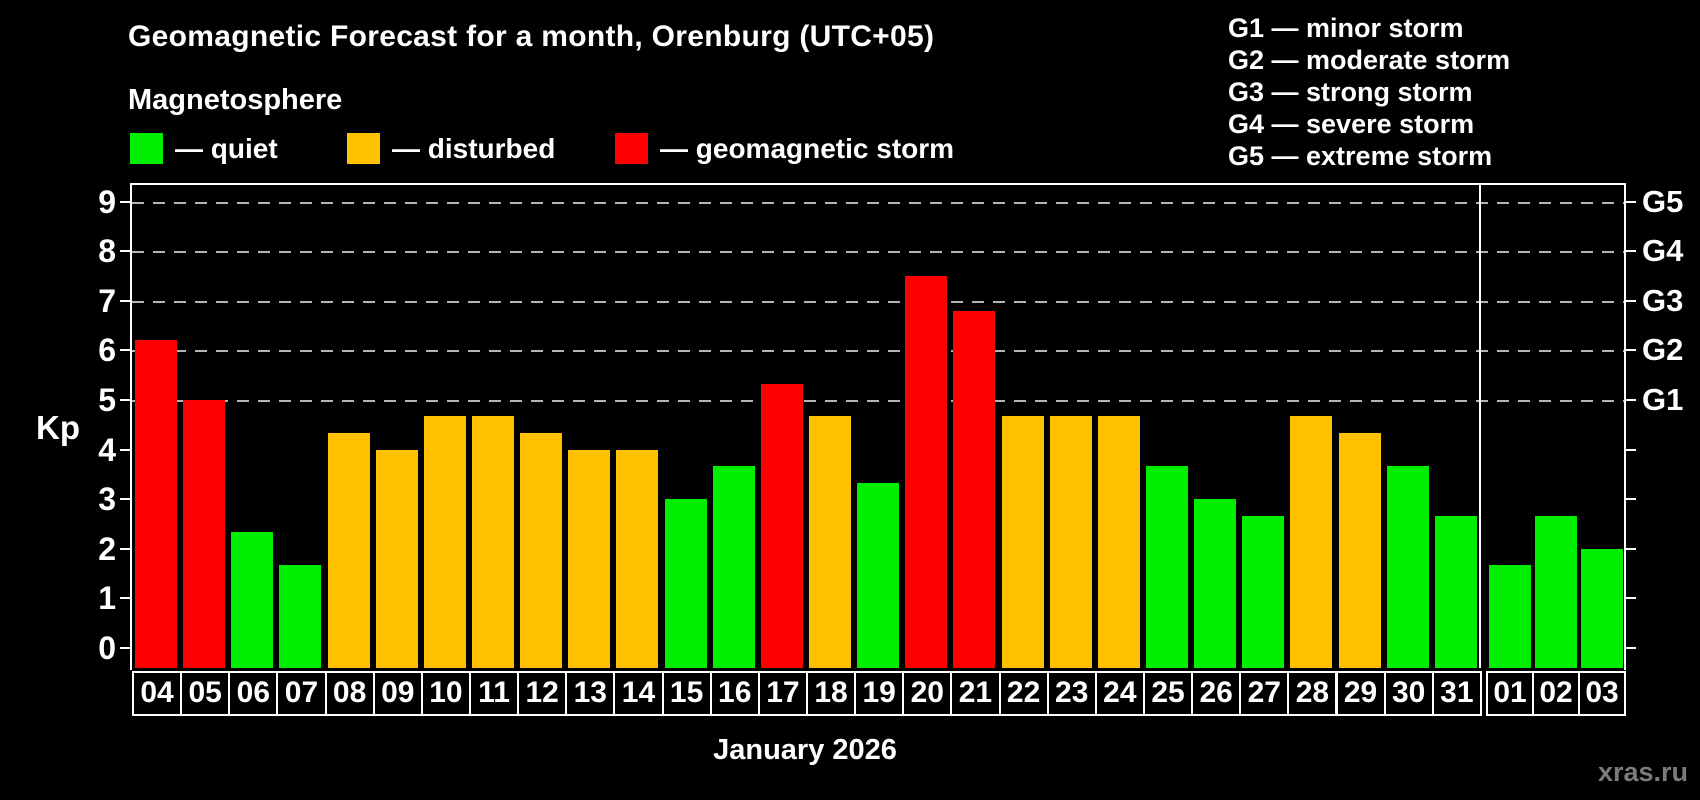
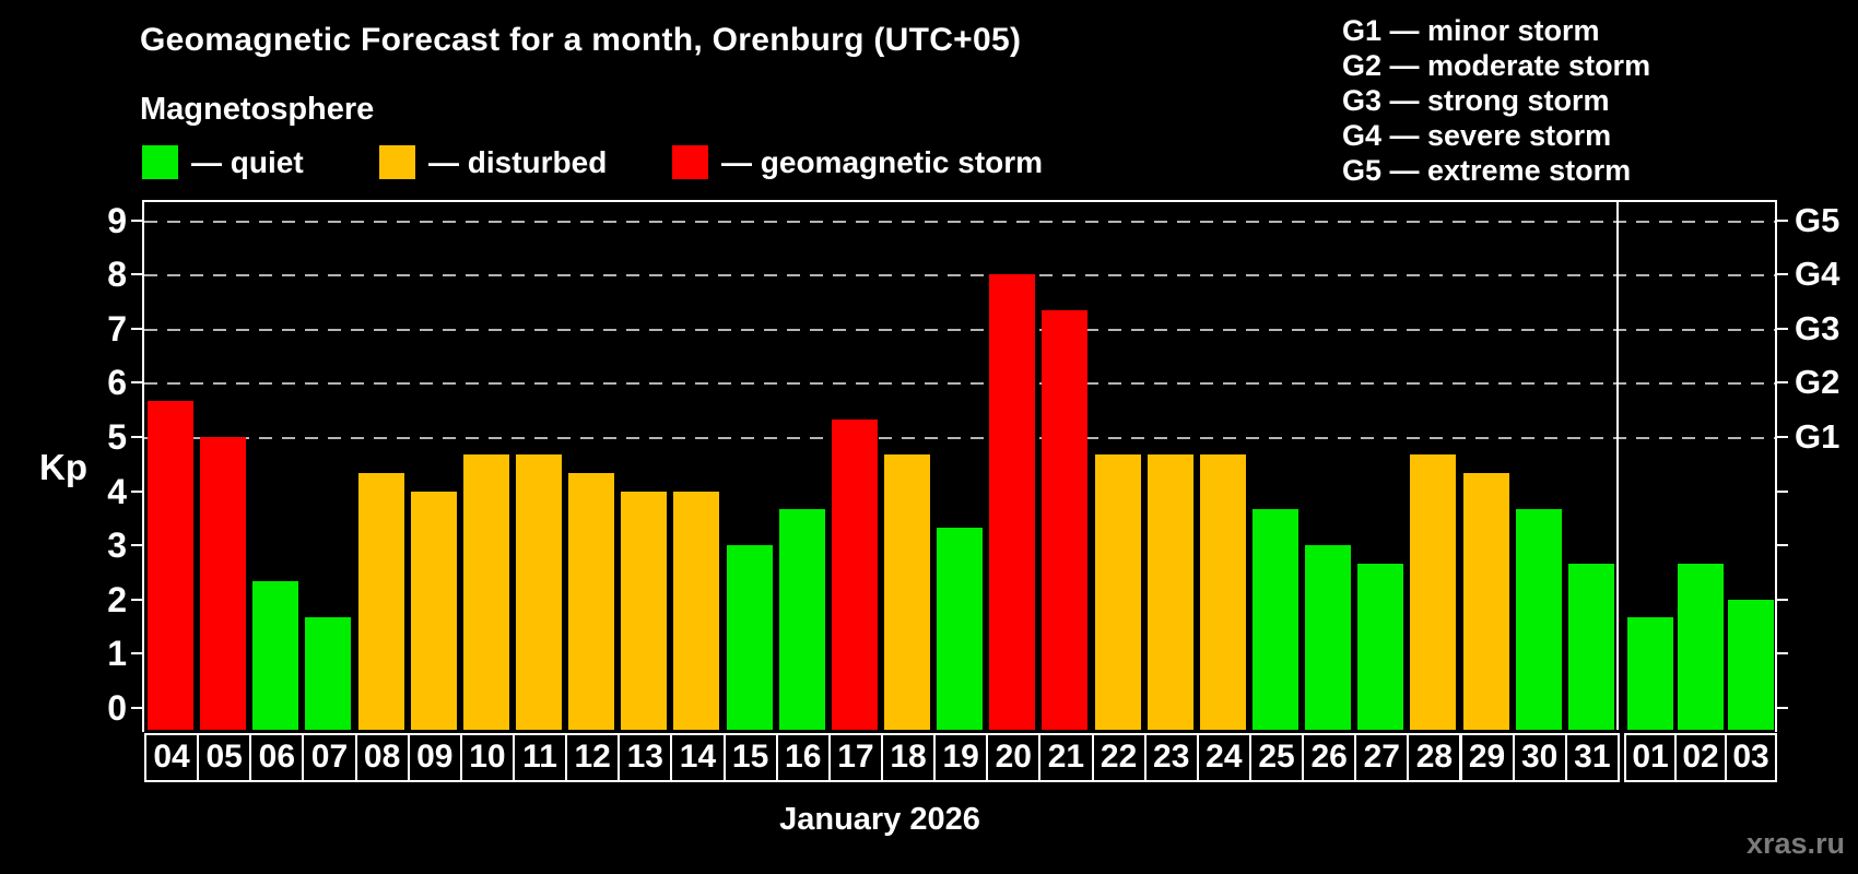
04: 6.2 -> 5.7
20: 7.5 -> 8.0
21: 6.8 -> 7.3
